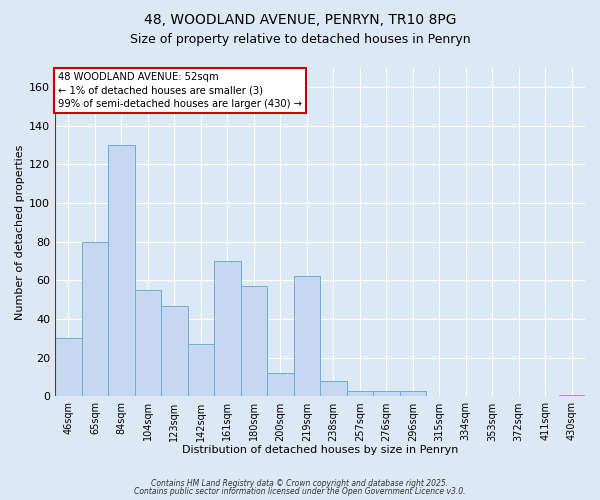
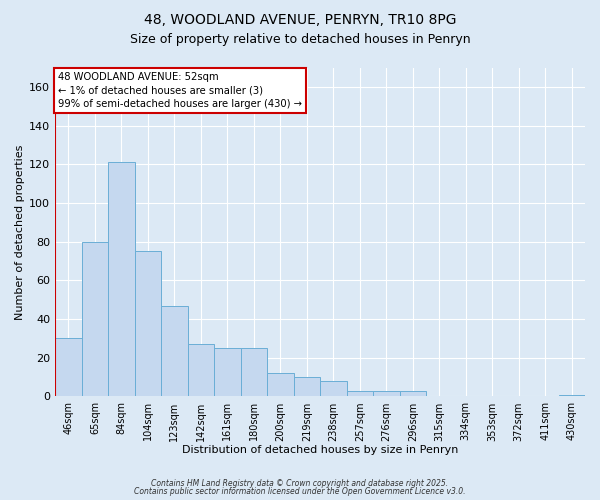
84sqm: 130 -> 121
104sqm: 55 -> 75
161sqm: 70 -> 25
180sqm: 57 -> 25
219sqm: 62 -> 10
